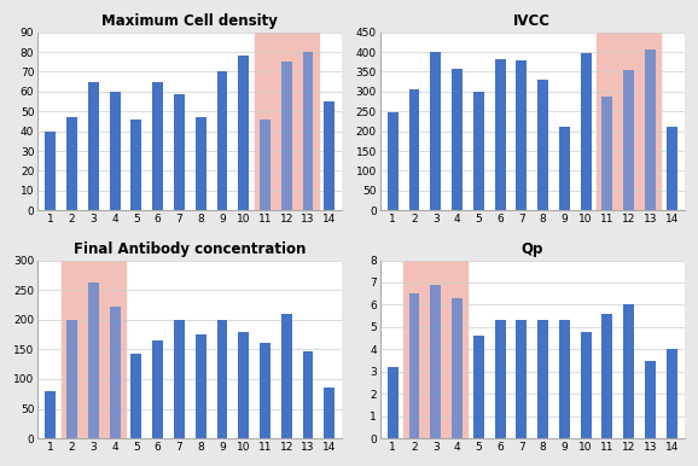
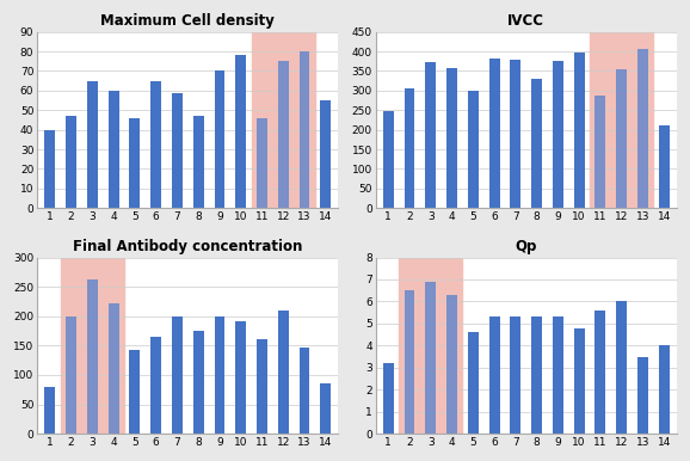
IVCC/3: 400 -> 373
IVCC/9: 210 -> 375
Final Antibody concentration/10: 180 -> 192
